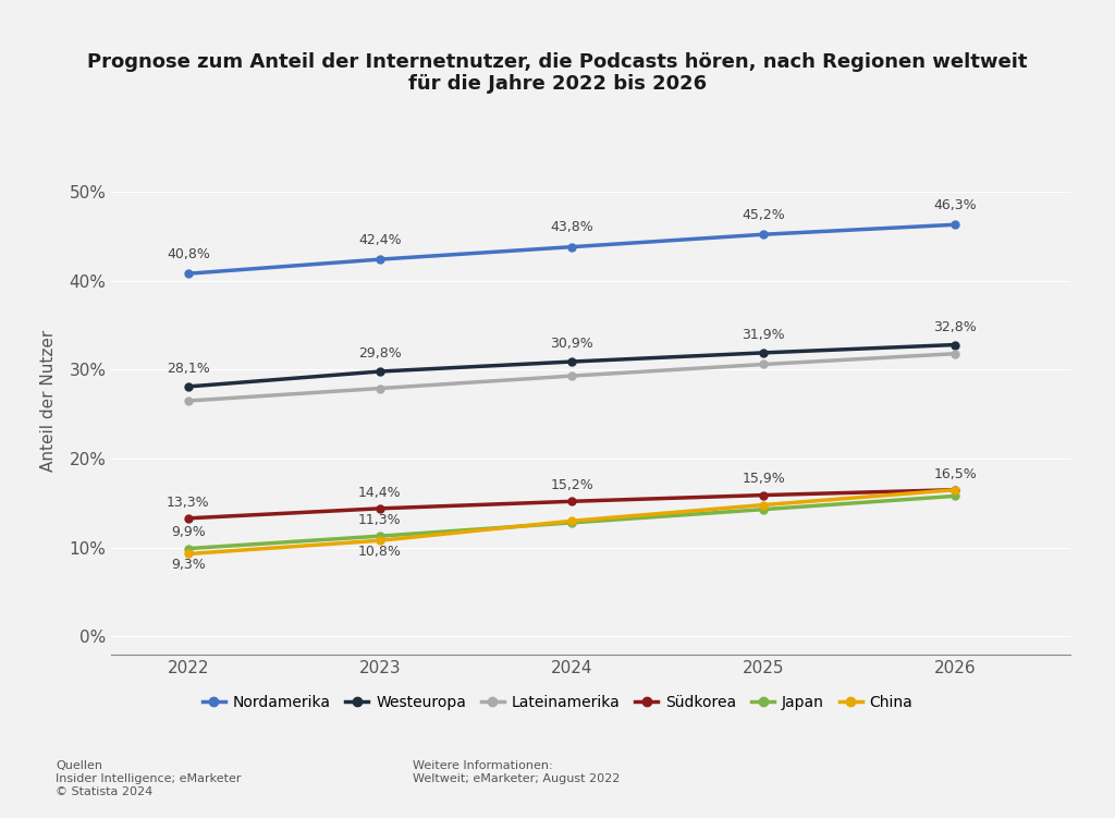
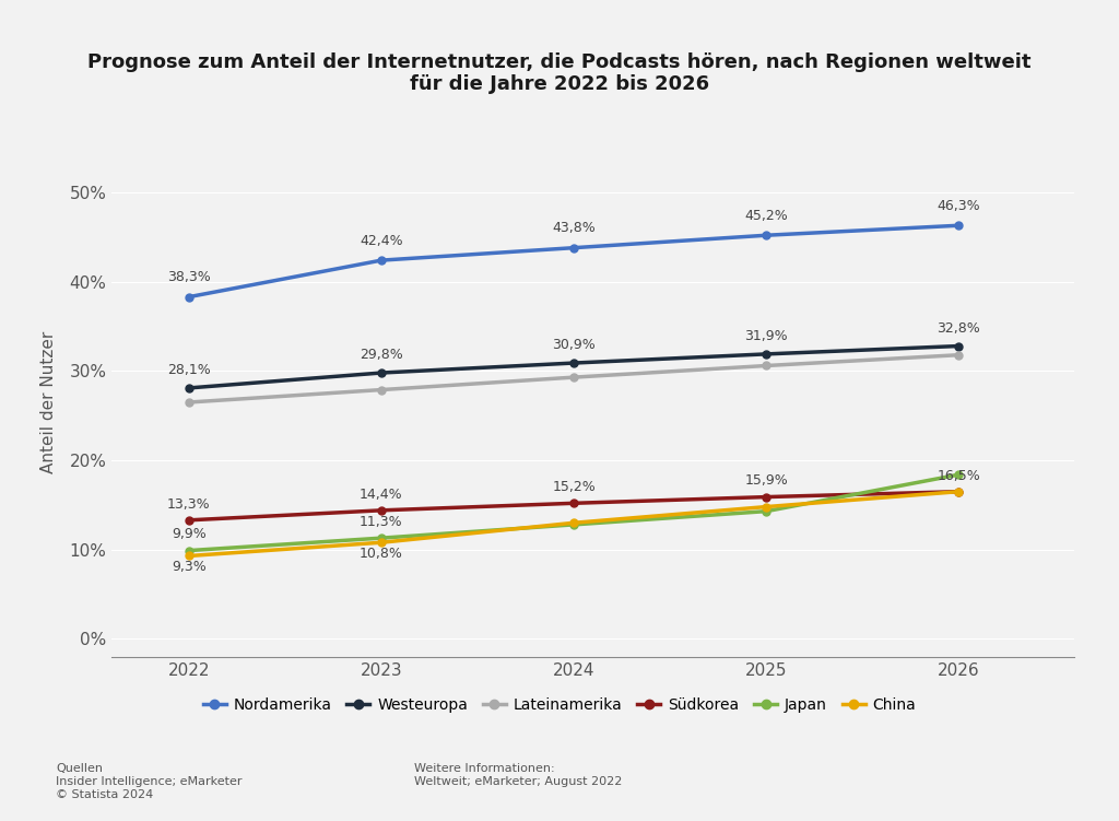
Nordamerika/2022: 40,8% -> 38,3%
Japan/2026: 15.8% -> 18.4%
